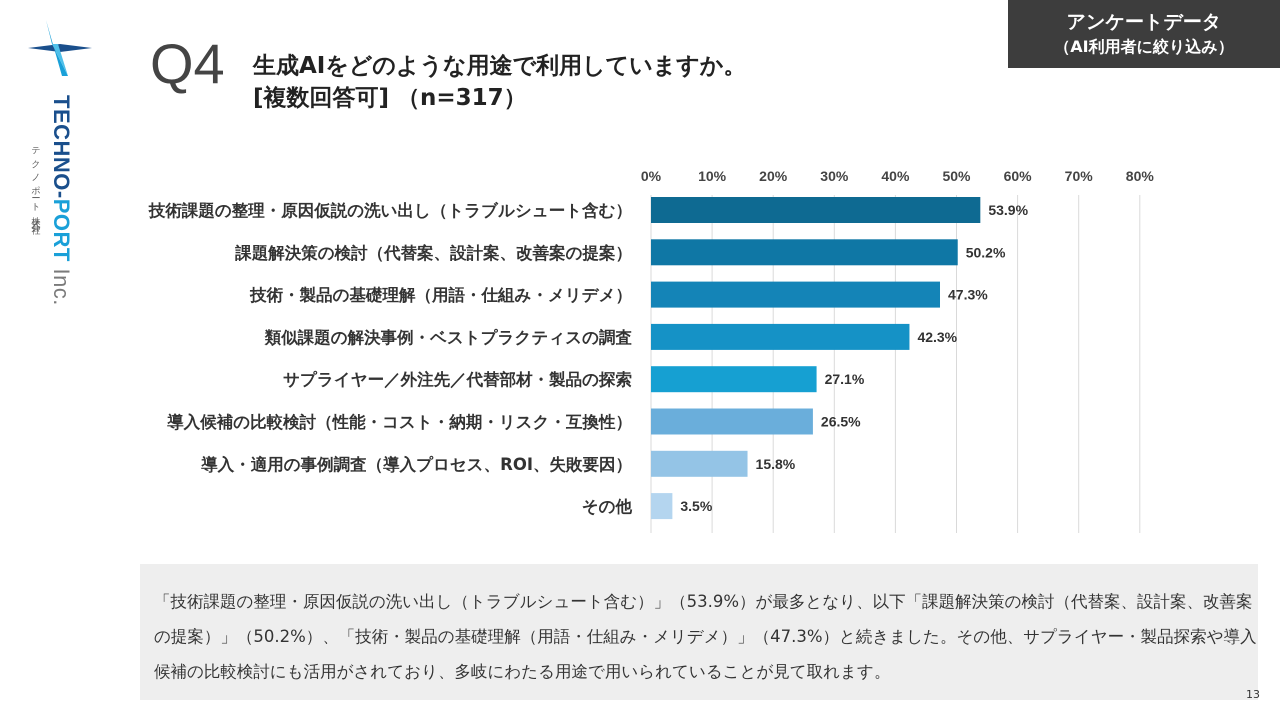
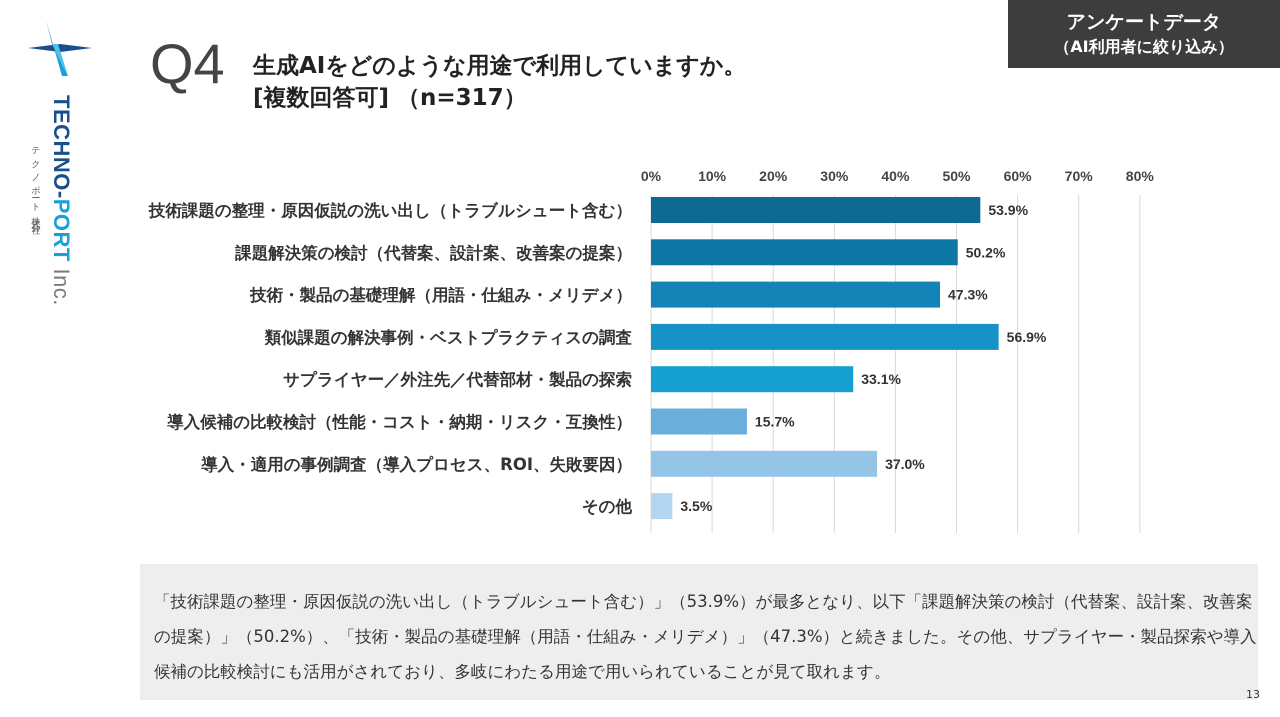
類似課題の解決事例・ベストプラクティスの調査: 42.3% -> 56.9%
サプライヤー／外注先／代替部材・製品の探索: 27.1% -> 33.1%
導入候補の比較検討（性能・コスト・納期・リスク・互換性）: 26.5% -> 15.7%
導入・適用の事例調査（導入プロセス、ROI、失敗要因）: 15.8% -> 37.0%
